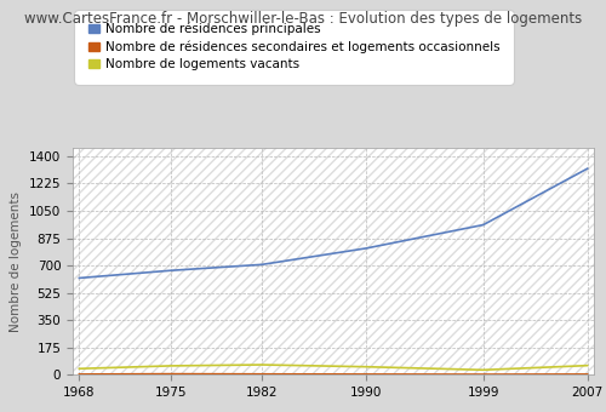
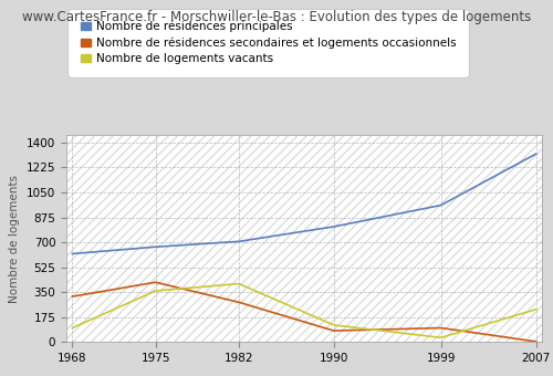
Nombre de résidences secondaires et logements occasionnels/1968: 0 -> 320
Nombre de logements vacants/1968: 40 -> 100
Nombre de résidences secondaires et logements occasionnels/1975: 10 -> 420
Nombre de logements vacants/1975: 60 -> 360
Nombre de résidences secondaires et logements occasionnels/1982: 0 -> 280
Nombre de logements vacants/1982: 60 -> 410
Nombre de résidences secondaires et logements occasionnels/1990: 0 -> 80
Nombre de logements vacants/1990: 50 -> 120
Nombre de résidences secondaires et logements occasionnels/1999: 0 -> 100
Nombre de logements vacants/2007: 60 -> 230
